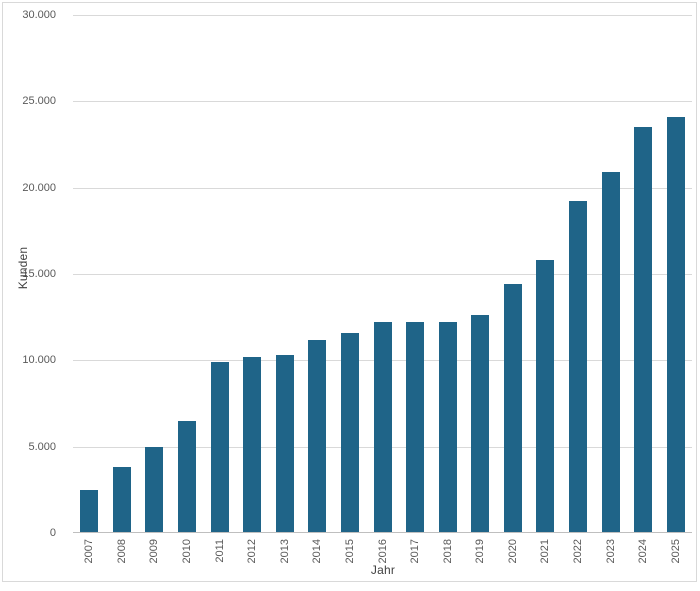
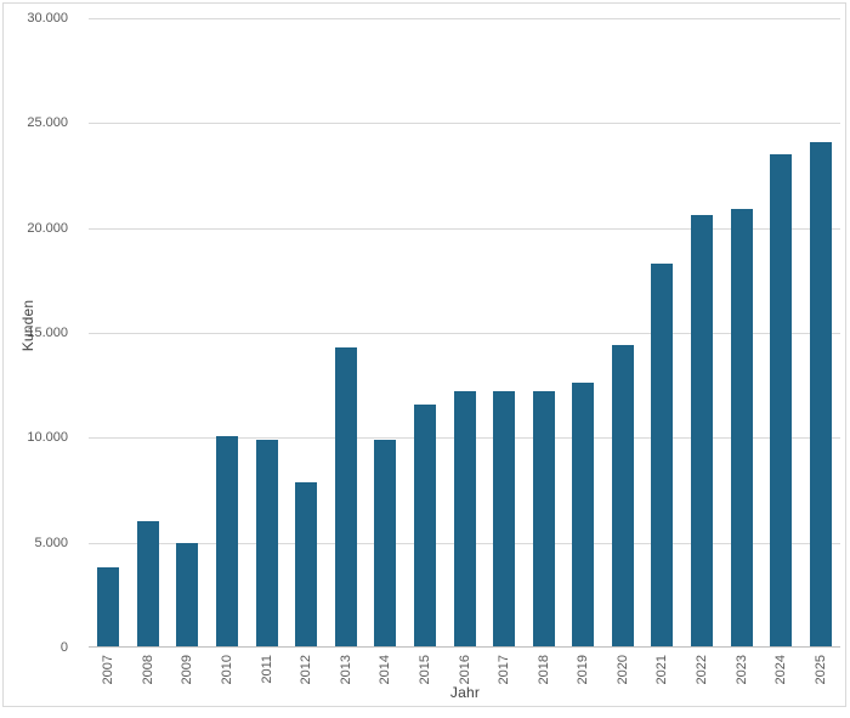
2007: 2500 -> 3800
2008: 3800 -> 6000
2010: 6500 -> 10100
2012: 10200 -> 7900
2013: 10300 -> 14300
2014: 11200 -> 9900
2021: 15800 -> 18300
2022: 19200 -> 20600
